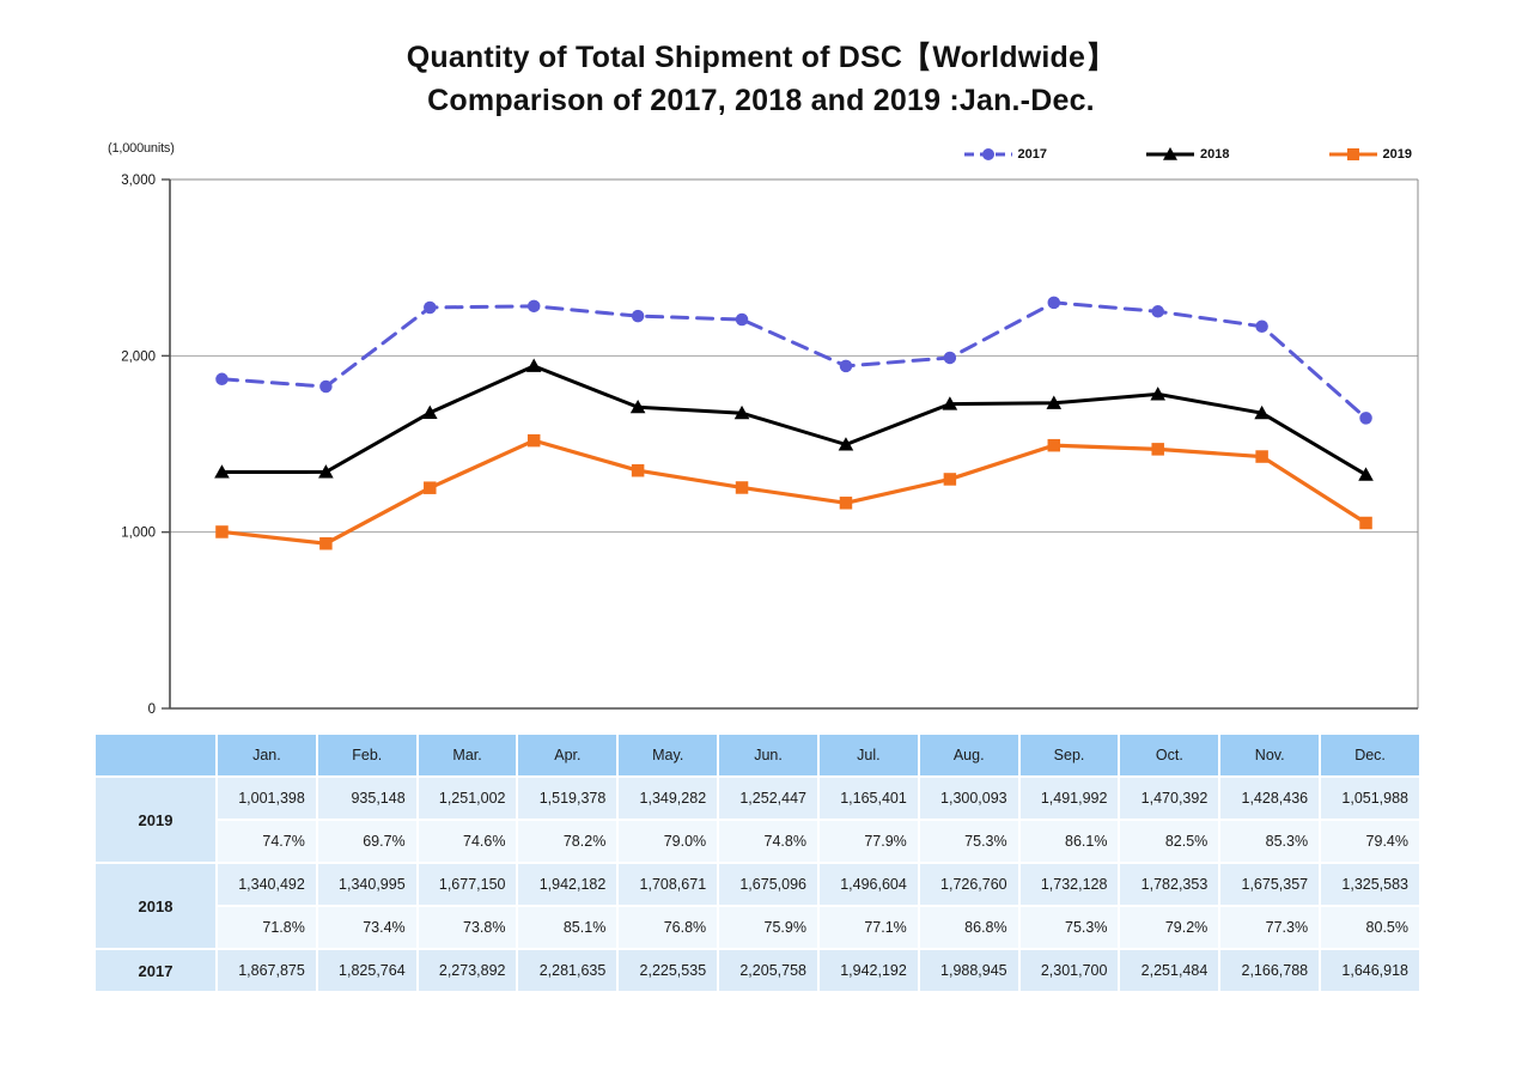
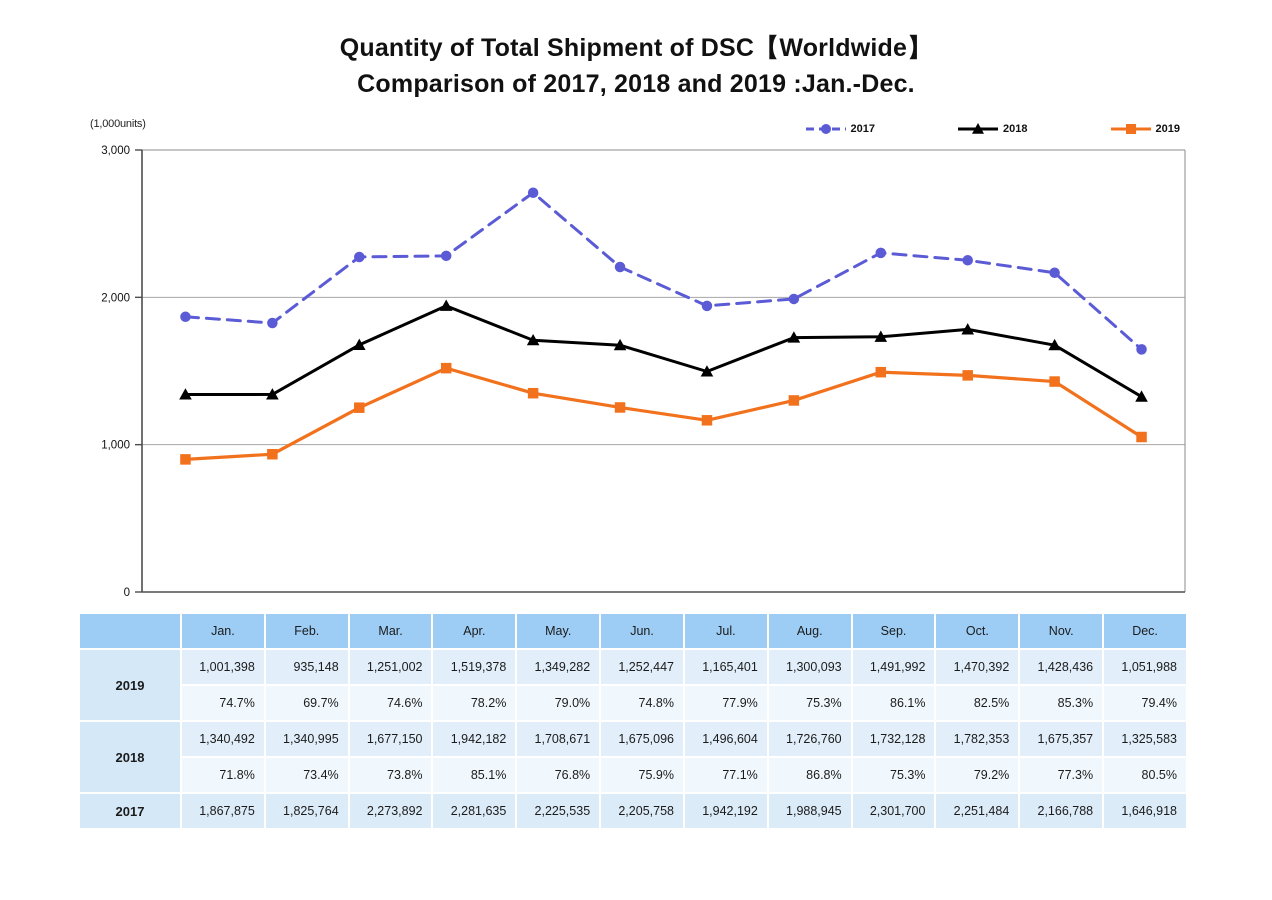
2019/Jan.: 1000 -> 900
2017/May.: 2230 -> 2710
